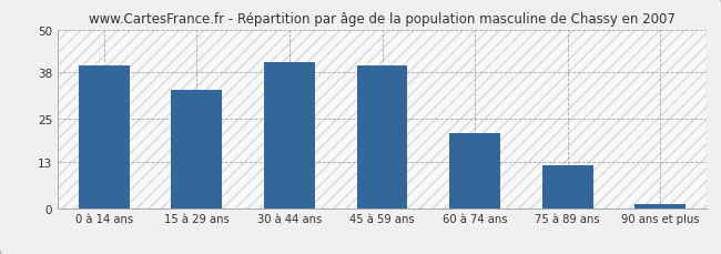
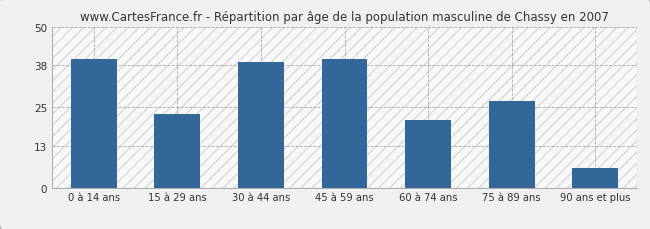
15 à 29 ans: 33 -> 23
30 à 44 ans: 41 -> 39
75 à 89 ans: 12 -> 27
90 ans et plus: 1 -> 6
